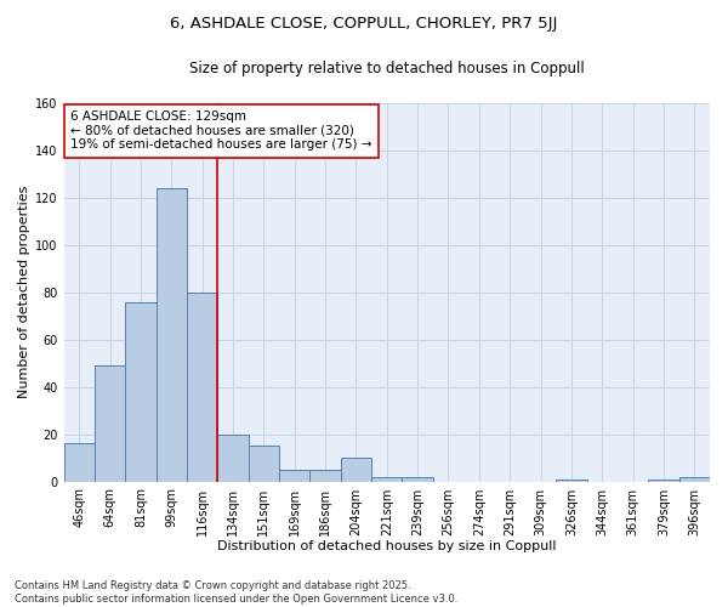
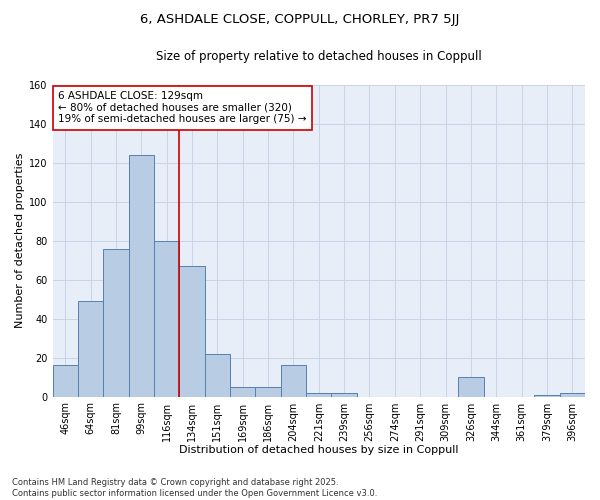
134sqm: 20 -> 67
151sqm: 15 -> 22
204sqm: 10 -> 16
326sqm: 1 -> 10
